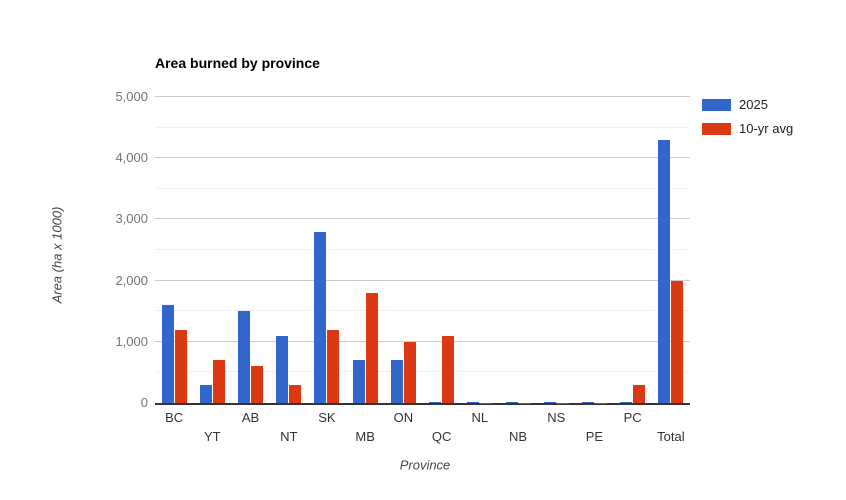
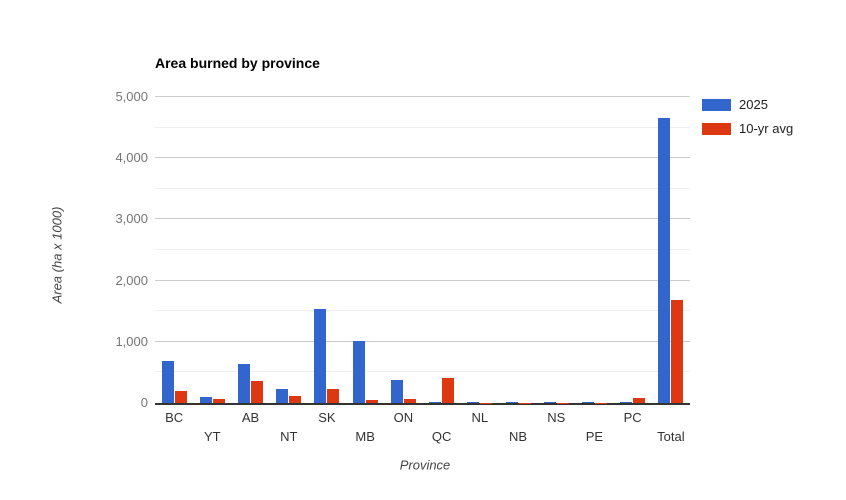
2025/BC: 1600 -> 700
10-yr avg/BC: 1200 -> 200
2025/YT: 300 -> 100
10-yr avg/YT: 700 -> 100
2025/AB: 1500 -> 600
10-yr avg/AB: 600 -> 400
2025/NT: 1100 -> 200
10-yr avg/NT: 300 -> 100
2025/SK: 2800 -> 1500
10-yr avg/SK: 1200 -> 200
2025/MB: 700 -> 1000
10-yr avg/MB: 1800 -> 100
2025/ON: 700 -> 400
10-yr avg/ON: 1000 -> 100
10-yr avg/QC: 1100 -> 400
10-yr avg/PC: 300 -> 100
2025/Total: 4300 -> 4700
10-yr avg/Total: 2000 -> 1700
